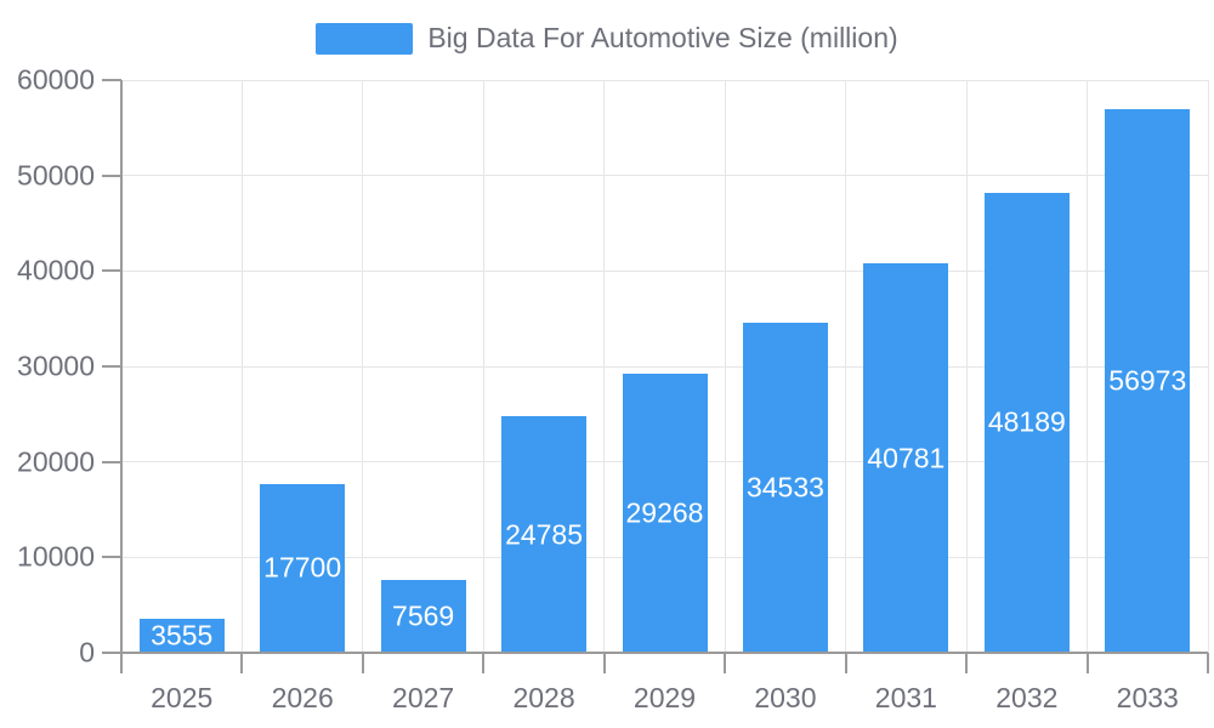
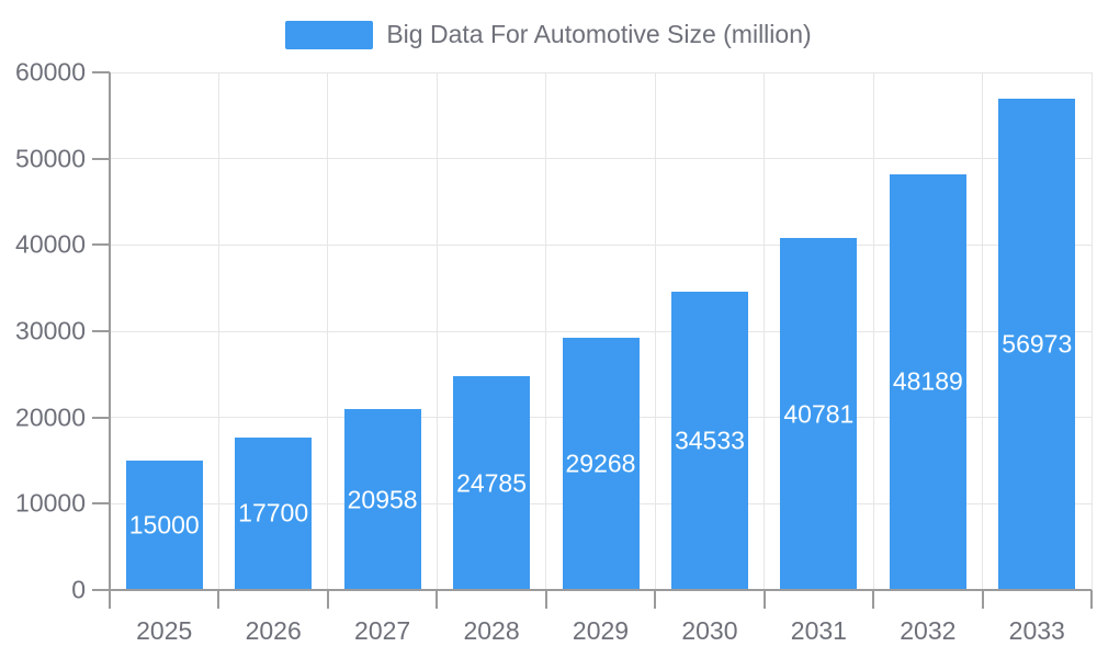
2025: 3555 -> 15000
2027: 7569 -> 20958
